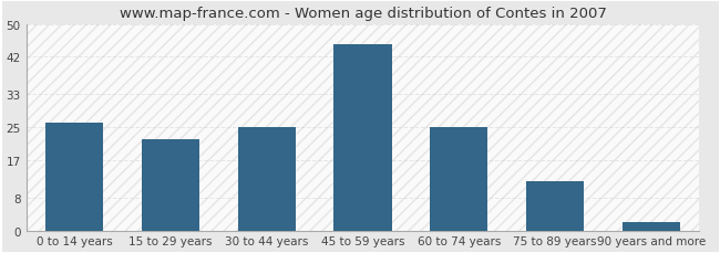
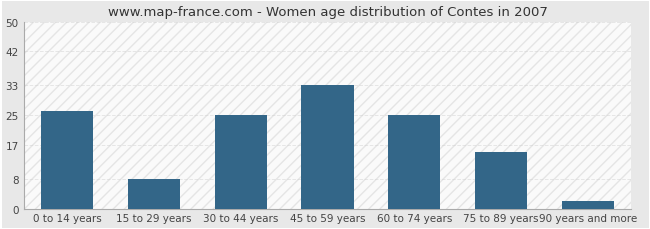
15 to 29 years: 22 -> 8
45 to 59 years: 45 -> 33
75 to 89 years: 12 -> 15
